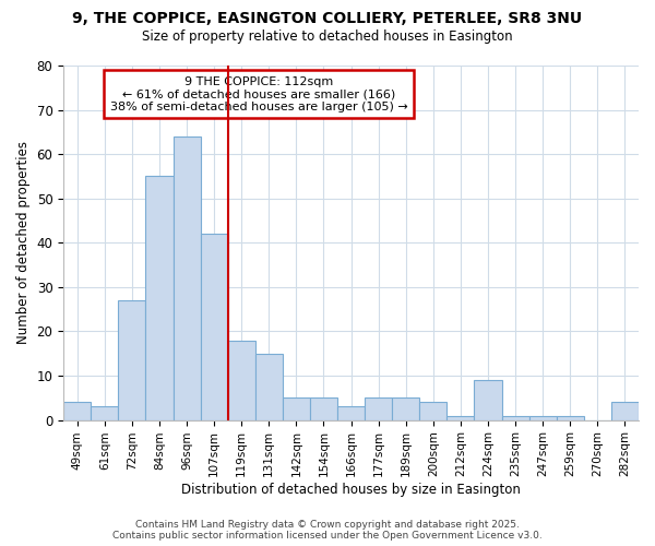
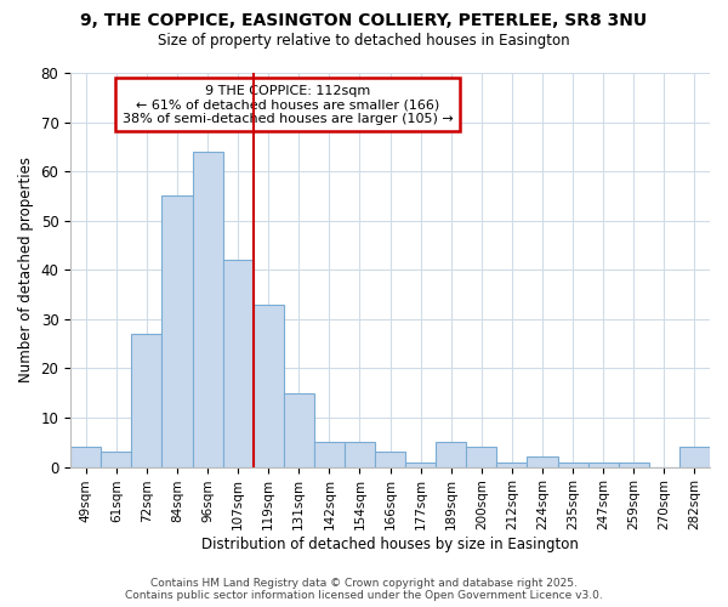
119sqm: 18 -> 33
177sqm: 5 -> 1
224sqm: 9 -> 2
